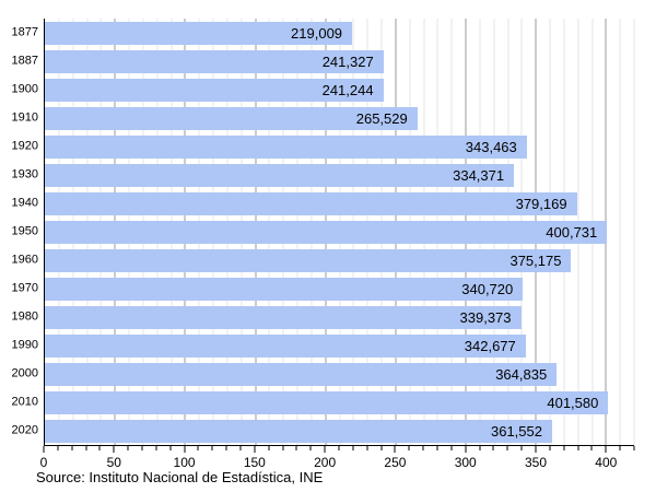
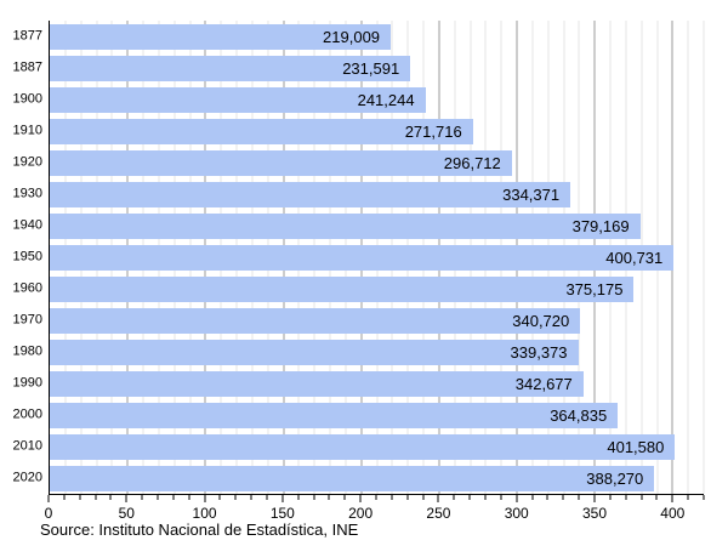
1887: 241,327 -> 231,591
1910: 265,529 -> 271,716
1920: 343,463 -> 296,712
2020: 361,552 -> 388,270
